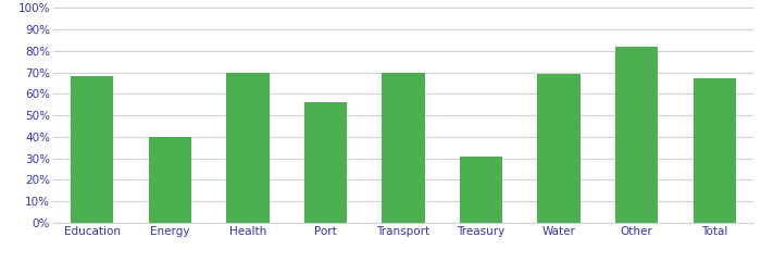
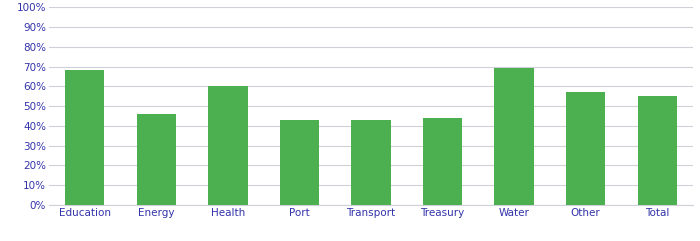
Energy: 40% -> 46%
Health: 70% -> 60%
Port: 56% -> 43%
Transport: 70% -> 43%
Treasury: 31% -> 44%
Other: 82% -> 57%
Total: 67% -> 55%
